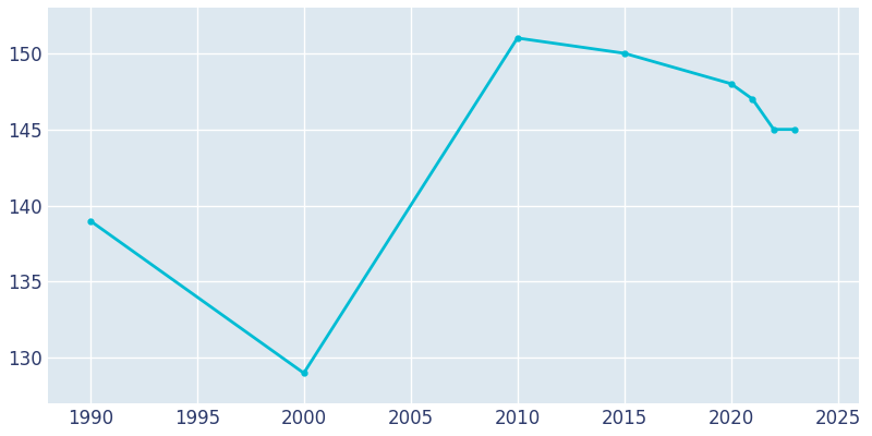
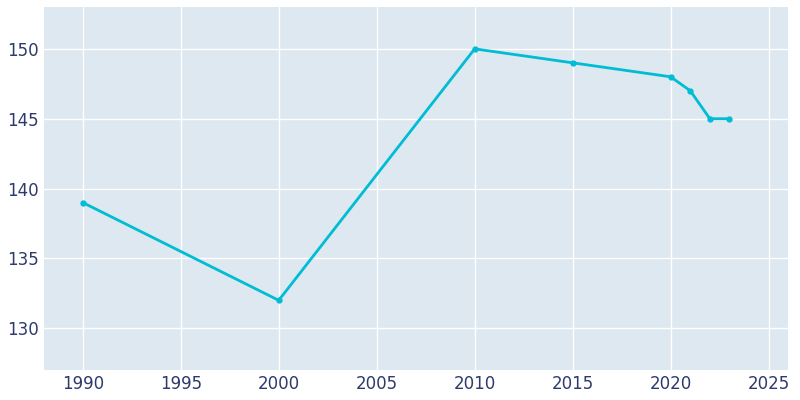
2000: 129 -> 132
2010: 151 -> 150
2015: 150 -> 149
